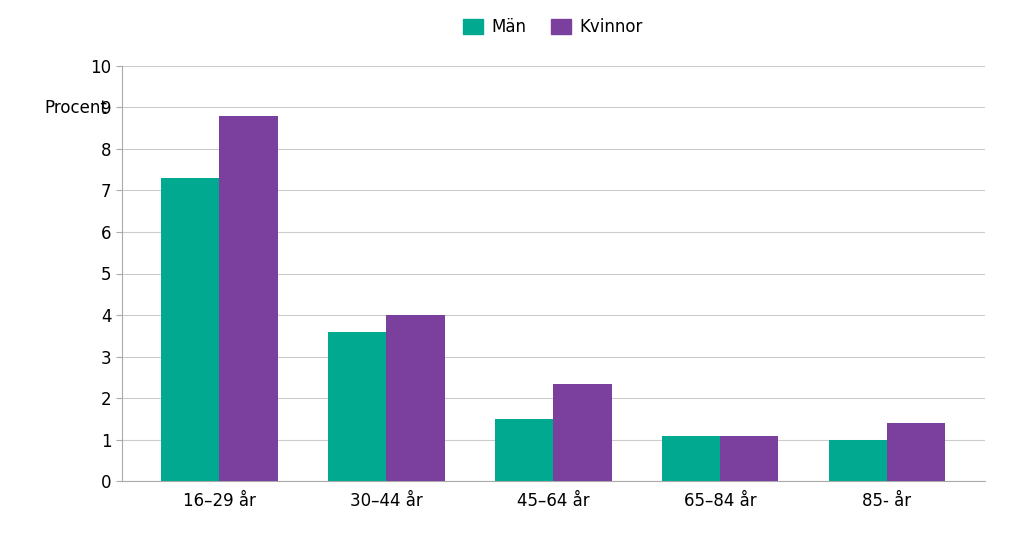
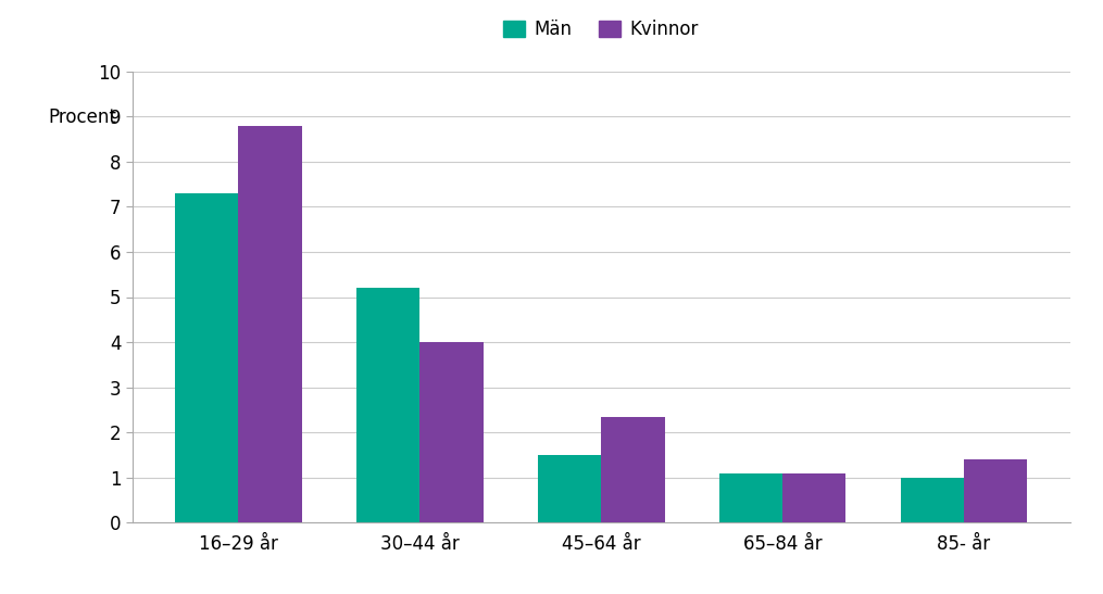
Män/30–44 år: 3.6 -> 5.2
